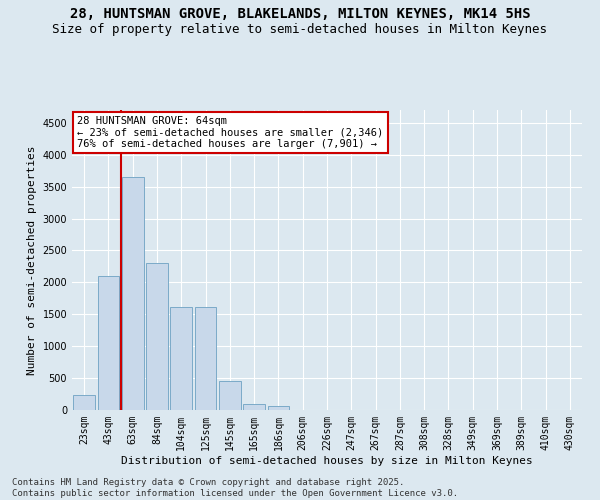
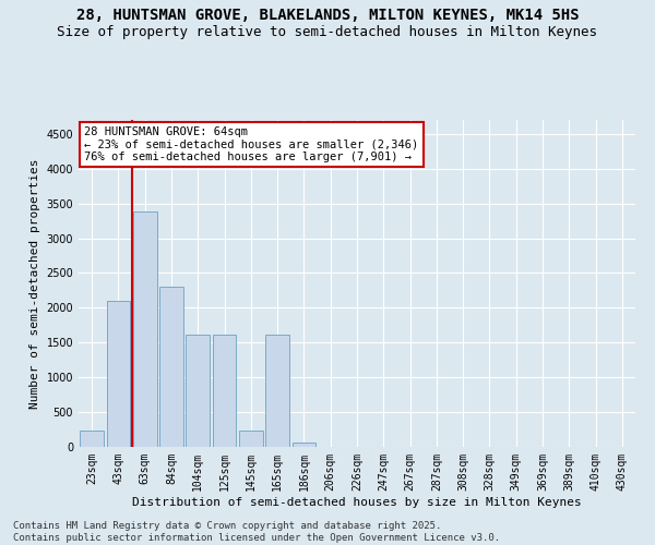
63sqm: 3650 -> 3380
145sqm: 450 -> 240
165sqm: 100 -> 1620
